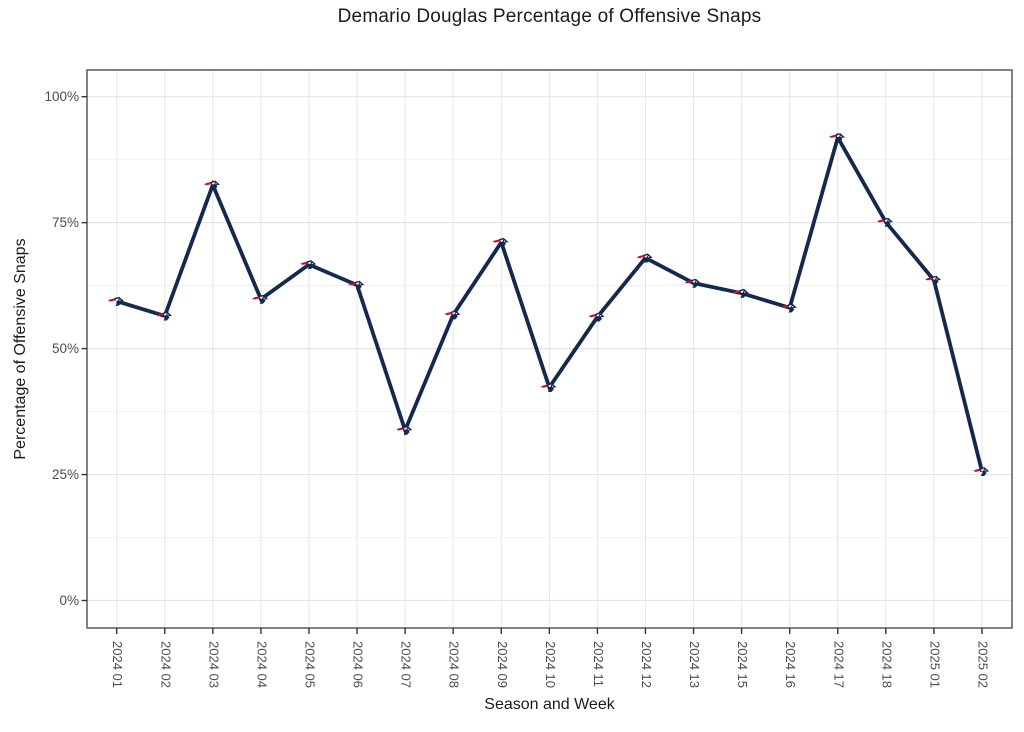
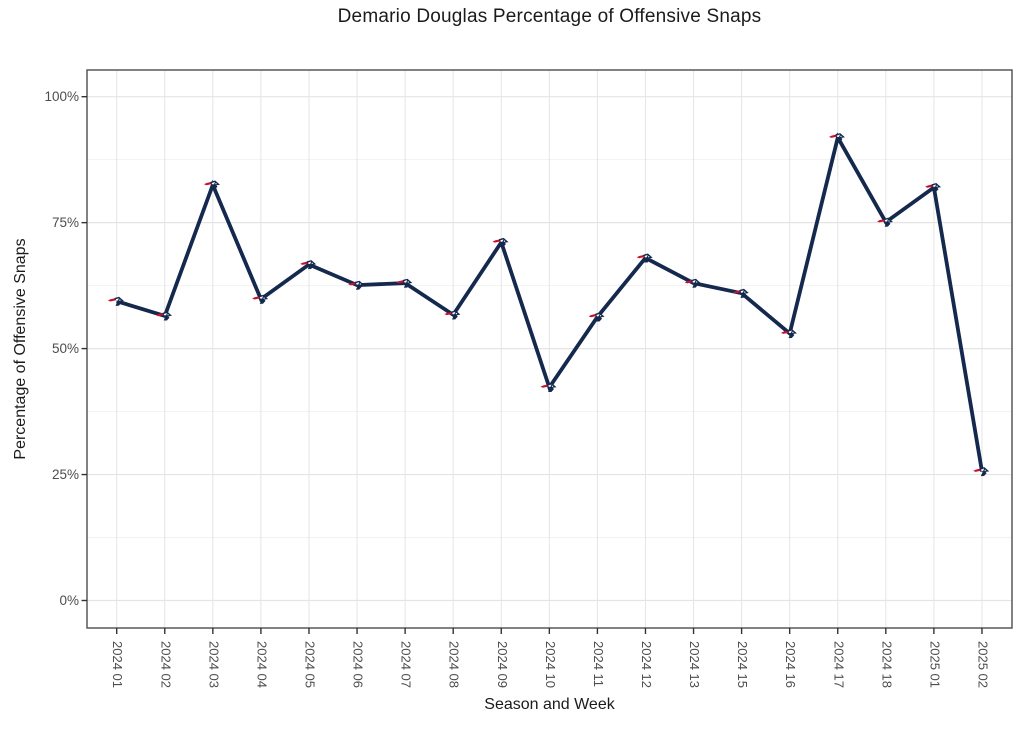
2024 07: 34% -> 63%
2024 16: 58% -> 53%
2025 01: 64% -> 82%
